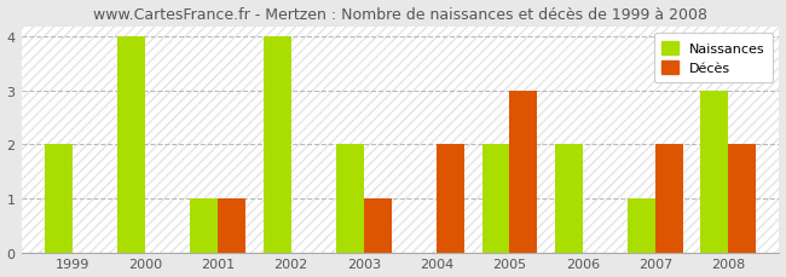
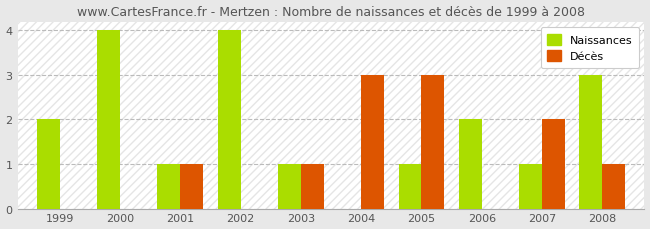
Naissances/2003: 2 -> 1
Décès/2004: 2 -> 3
Naissances/2005: 2 -> 1
Décès/2008: 2 -> 1
